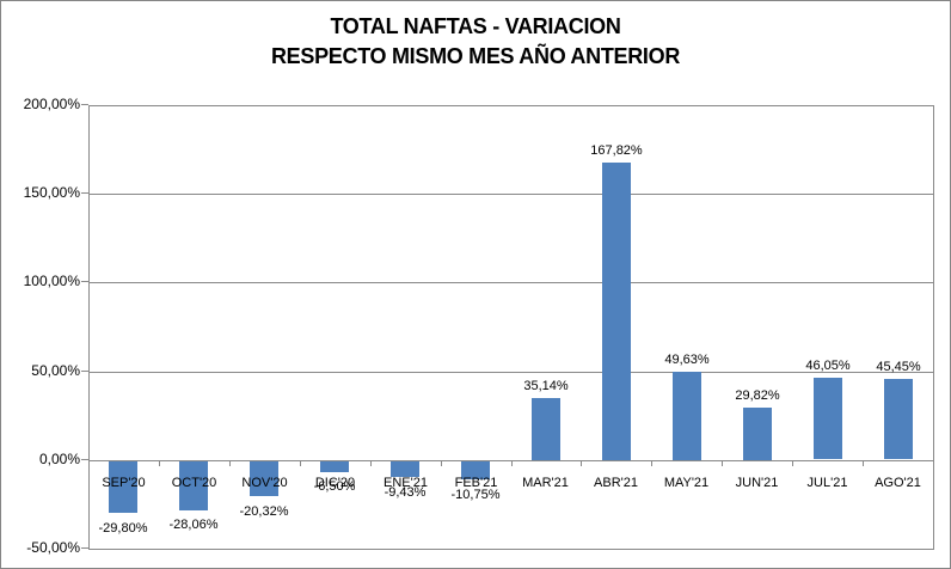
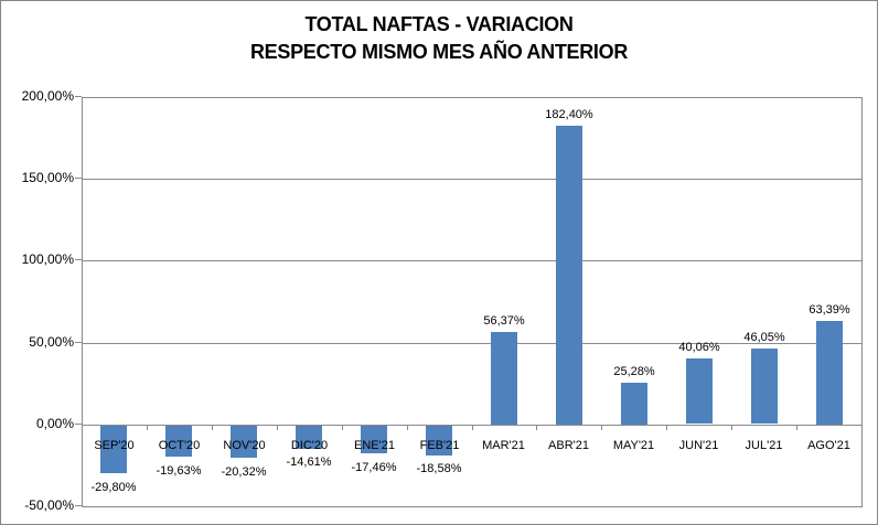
OCT'20: -28,06% -> -19,63%
DIC'20: -6,50% -> -14,61%
ENE'21: -9,43% -> -17,46%
FEB'21: -10,75% -> -18,58%
MAR'21: 35,14% -> 56,37%
ABR'21: 167,82% -> 182,40%
MAY'21: 49,63% -> 25,28%
JUN'21: 29,82% -> 40,06%
AGO'21: 45,45% -> 63,39%
